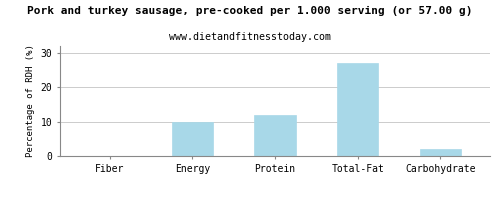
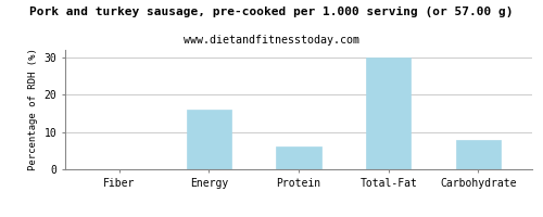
Energy: 10 -> 16
Protein: 12 -> 6
Total-Fat: 27 -> 30
Carbohydrate: 2 -> 8
